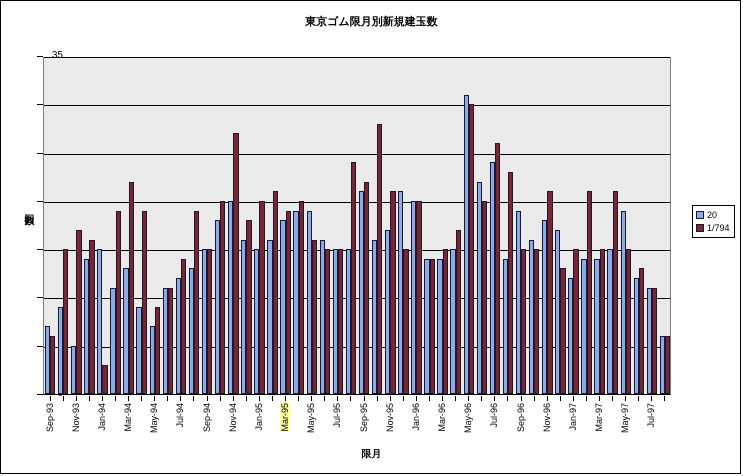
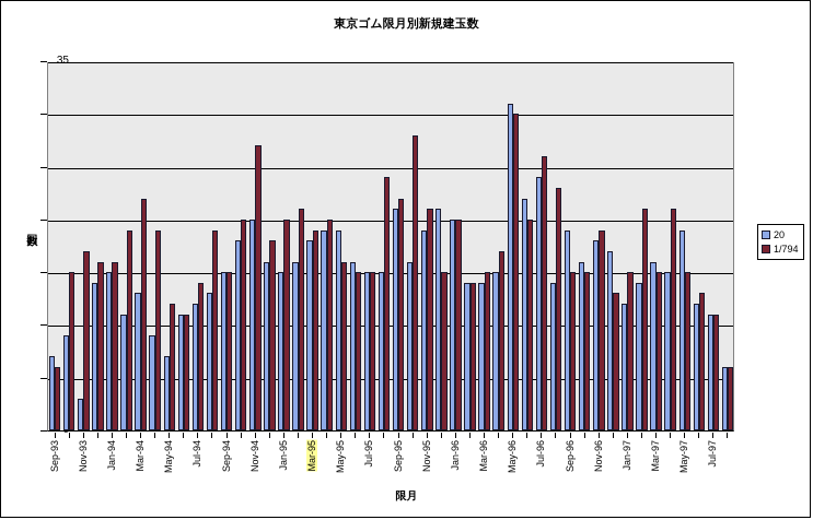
20/Nov-93: 5 -> 3
1/794/Jan-94: 3 -> 16
1/794/May-94: 9 -> 12
20/Nov-95: 17 -> 19
1/794/Nov-96: 21 -> 19
20/Mar-97: 14 -> 16
